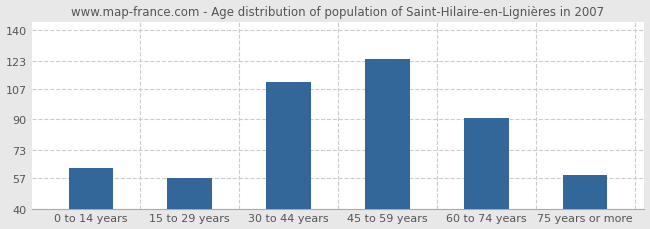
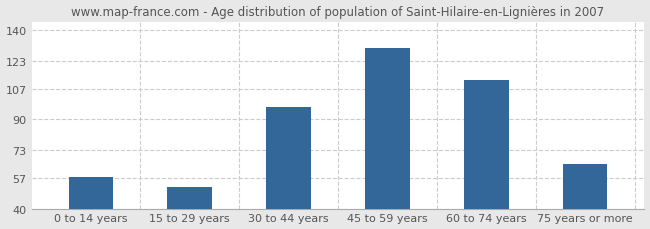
0 to 14 years: 63 -> 58
15 to 29 years: 57 -> 52
30 to 44 years: 111 -> 97
45 to 59 years: 124 -> 130
60 to 74 years: 91 -> 112
75 years or more: 59 -> 65
